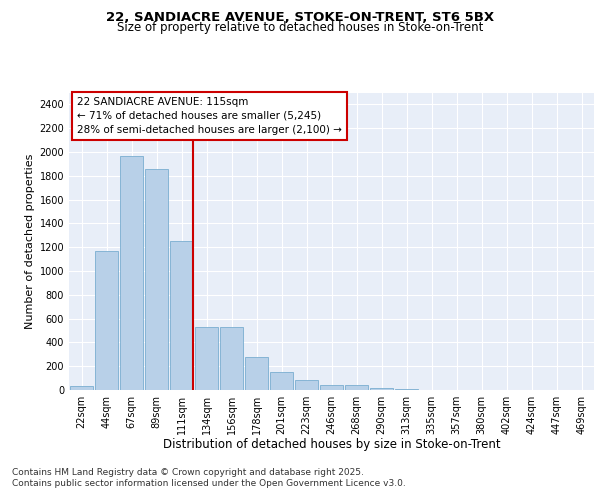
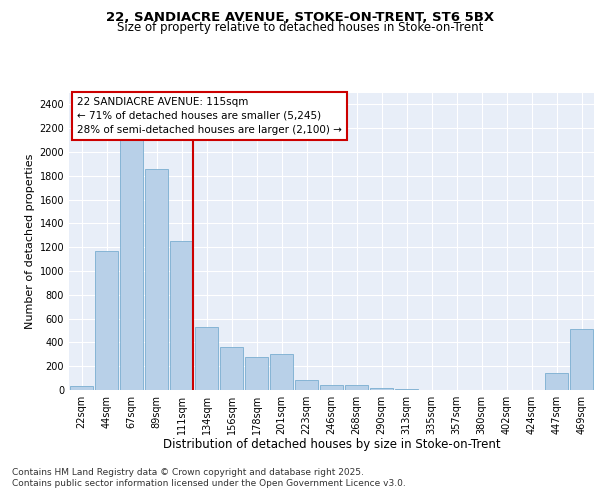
67sqm: 1970 -> 2120
156sqm: 530 -> 360
201sqm: 150 -> 300
447sqm: 0 -> 140
469sqm: 0 -> 510
